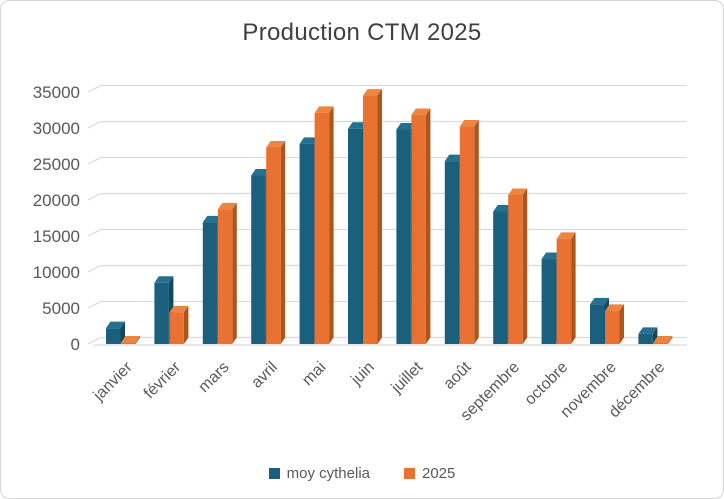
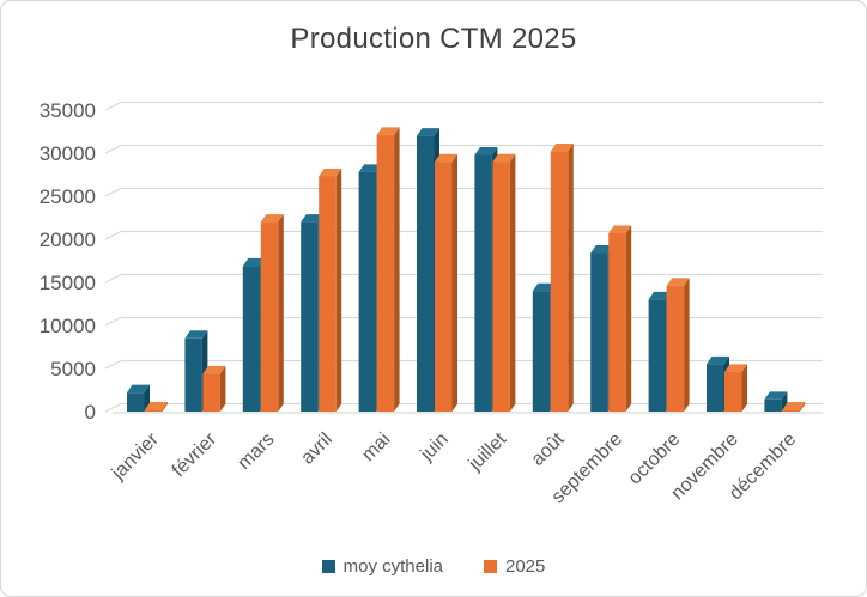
2025/mars: 19000 -> 22000
moy cythelia/avril: 23000 -> 22000
moy cythelia/juin: 30000 -> 32000
2025/juin: 34000 -> 29000
2025/juillet: 32000 -> 29000
moy cythelia/août: 25000 -> 14000
moy cythelia/octobre: 12000 -> 13000
